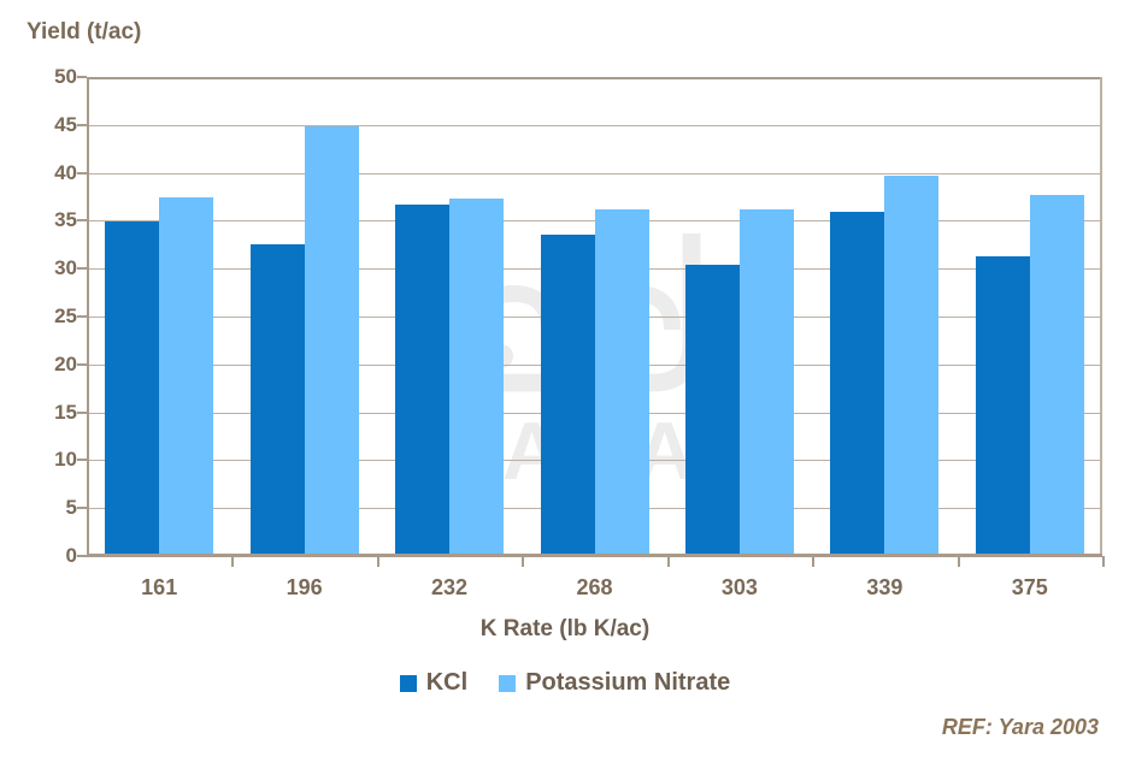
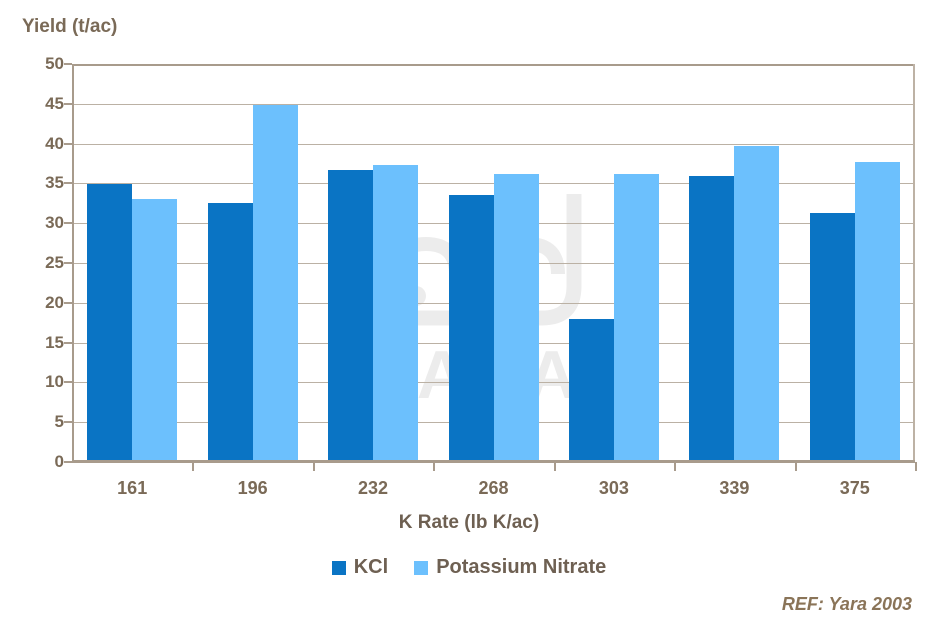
Potassium Nitrate/161: 38 -> 33
KCl/303: 30 -> 18
